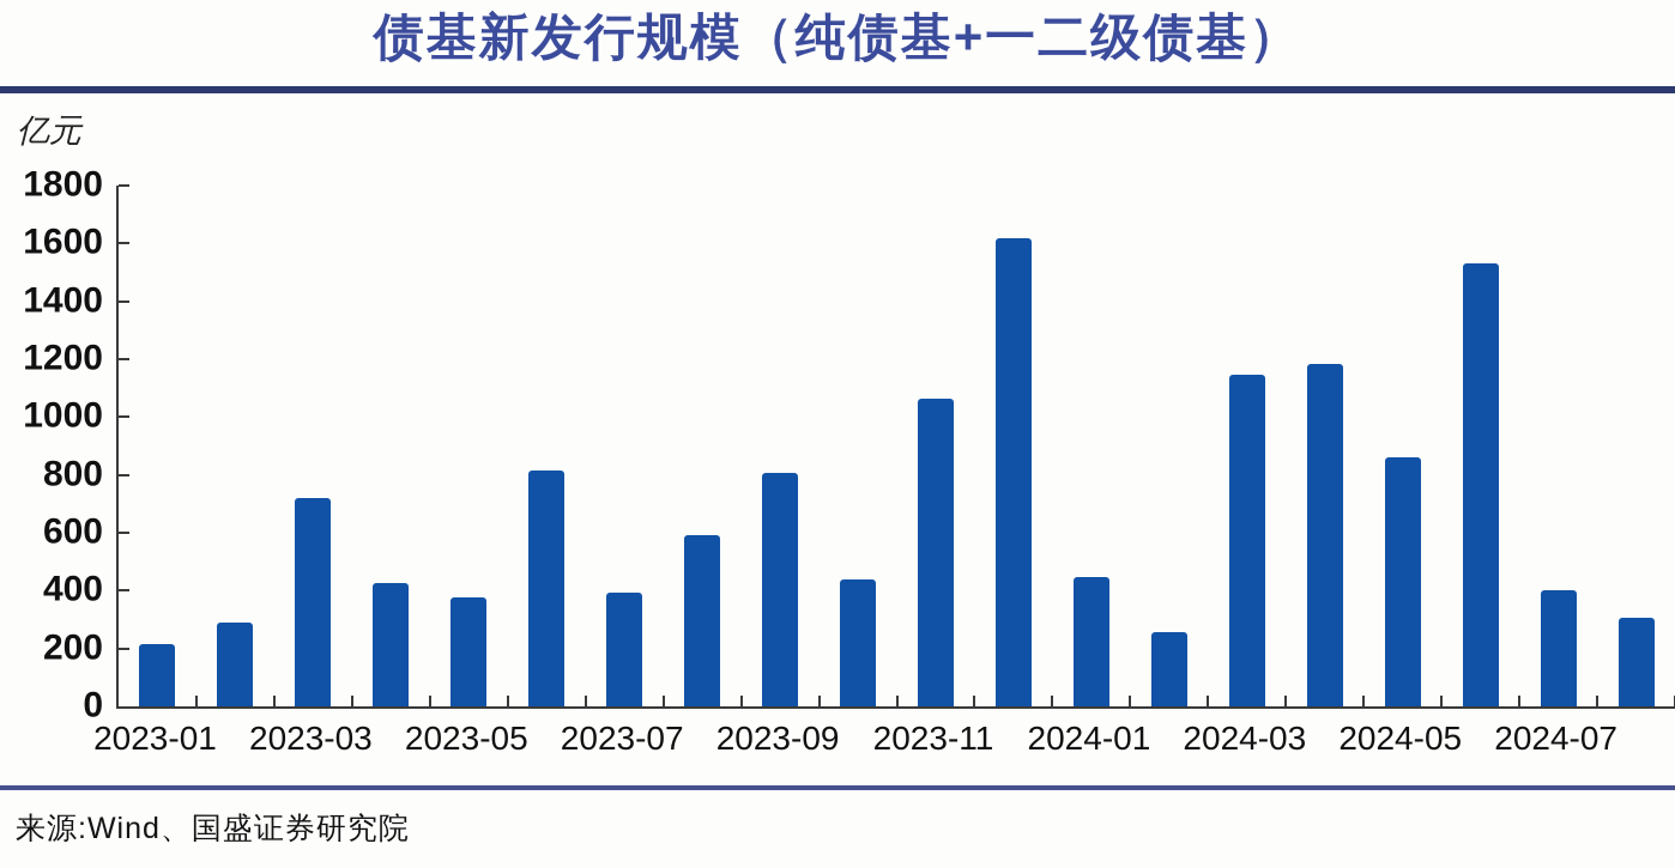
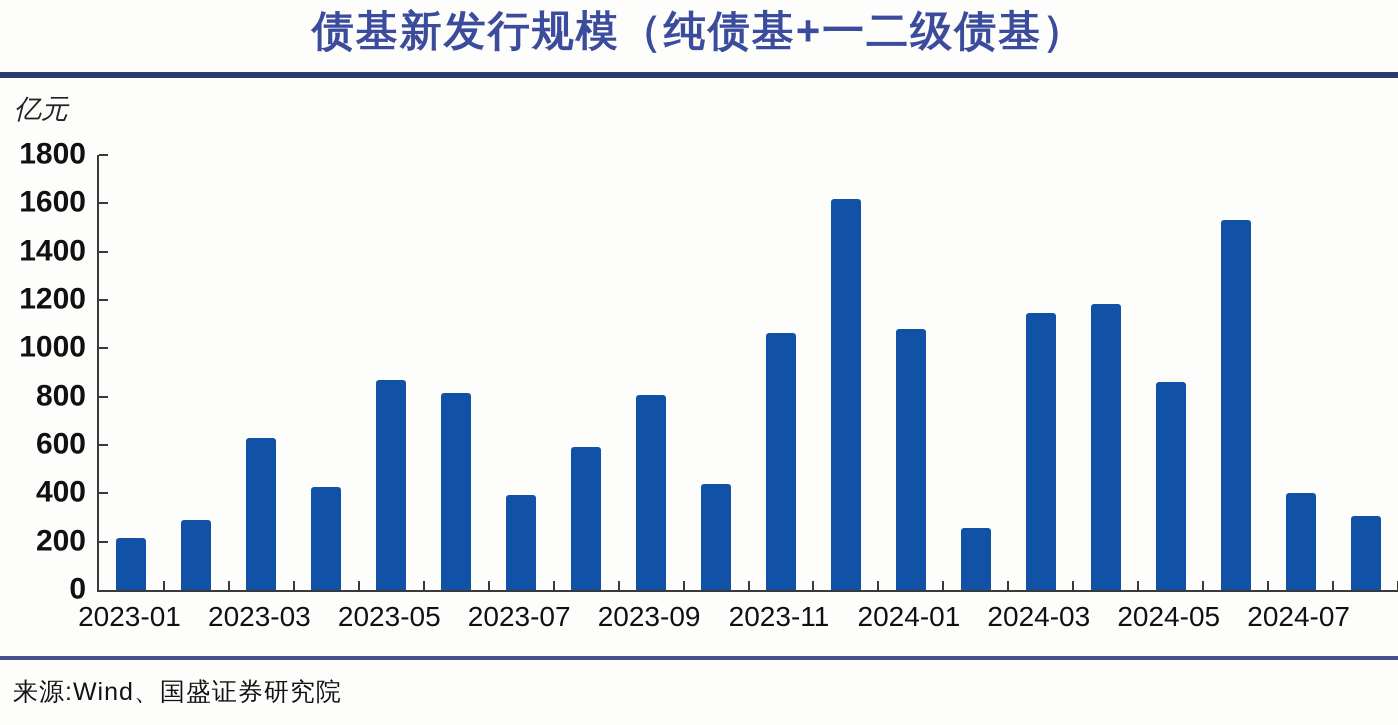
2023-03: 720 -> 630
2023-05: 380 -> 870
2024-01: 440 -> 1080
